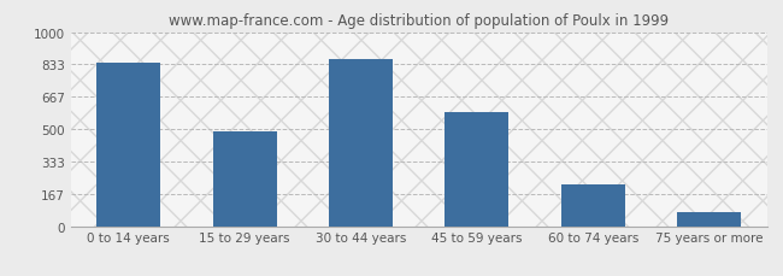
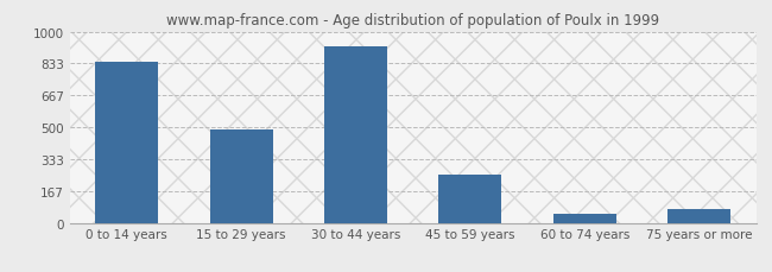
30 to 44 years: 860 -> 920
45 to 59 years: 590 -> 250
60 to 74 years: 220 -> 50
